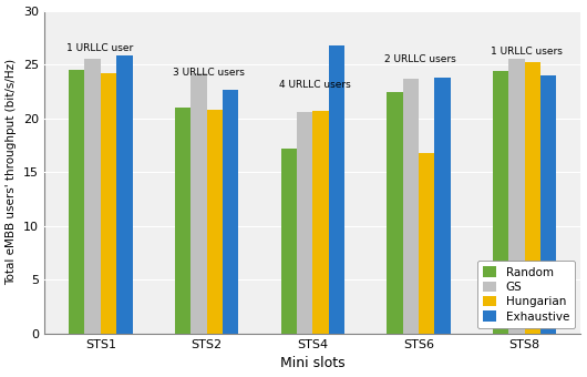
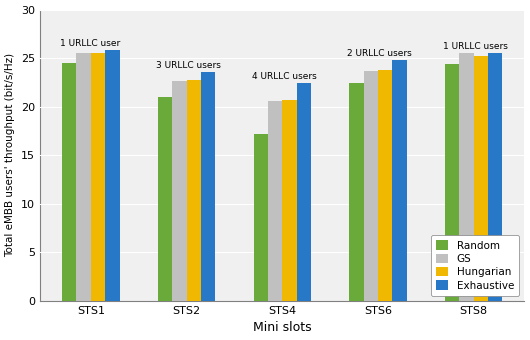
Hungarian/STS1: 24.2 -> 25.5
GS/STS2: 24.2 -> 22.6
Hungarian/STS2: 20.8 -> 22.7
Exhaustive/STS2: 22.6 -> 23.6
Exhaustive/STS4: 26.8 -> 22.4
Hungarian/STS6: 16.8 -> 23.8
Exhaustive/STS6: 23.8 -> 24.8
Exhaustive/STS8: 24.0 -> 25.5
